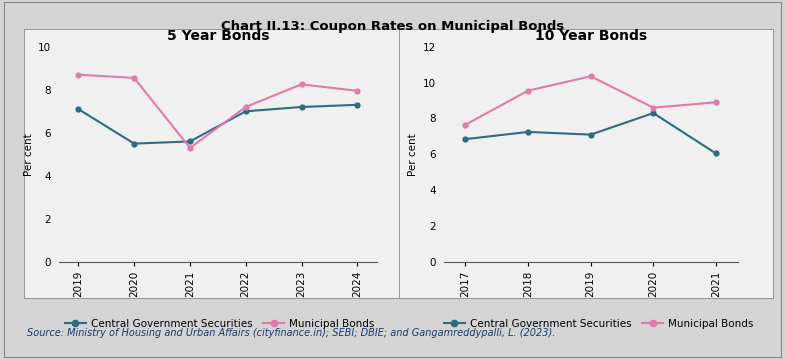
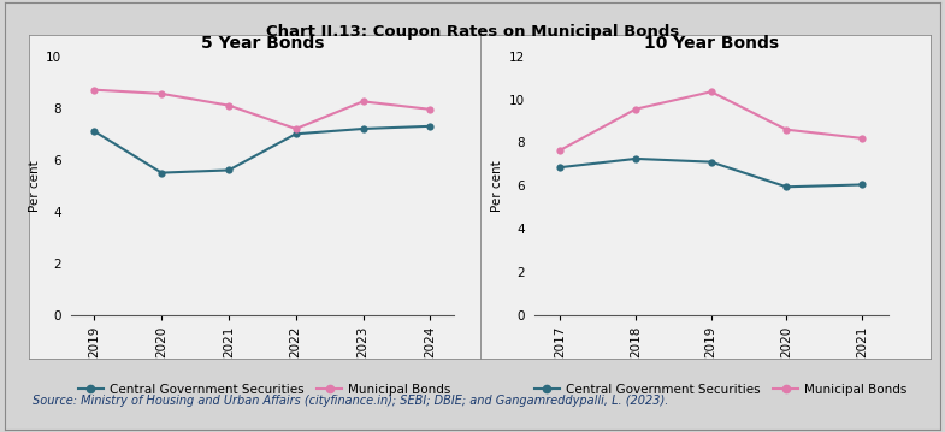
5 Year Bonds/Municipal Bonds/2021: 5.30 -> 8.10
10 Year Bonds/Central Government Securities/2020: 8.3 -> 6.0
10 Year Bonds/Municipal Bonds/2021: 8.9 -> 8.2
